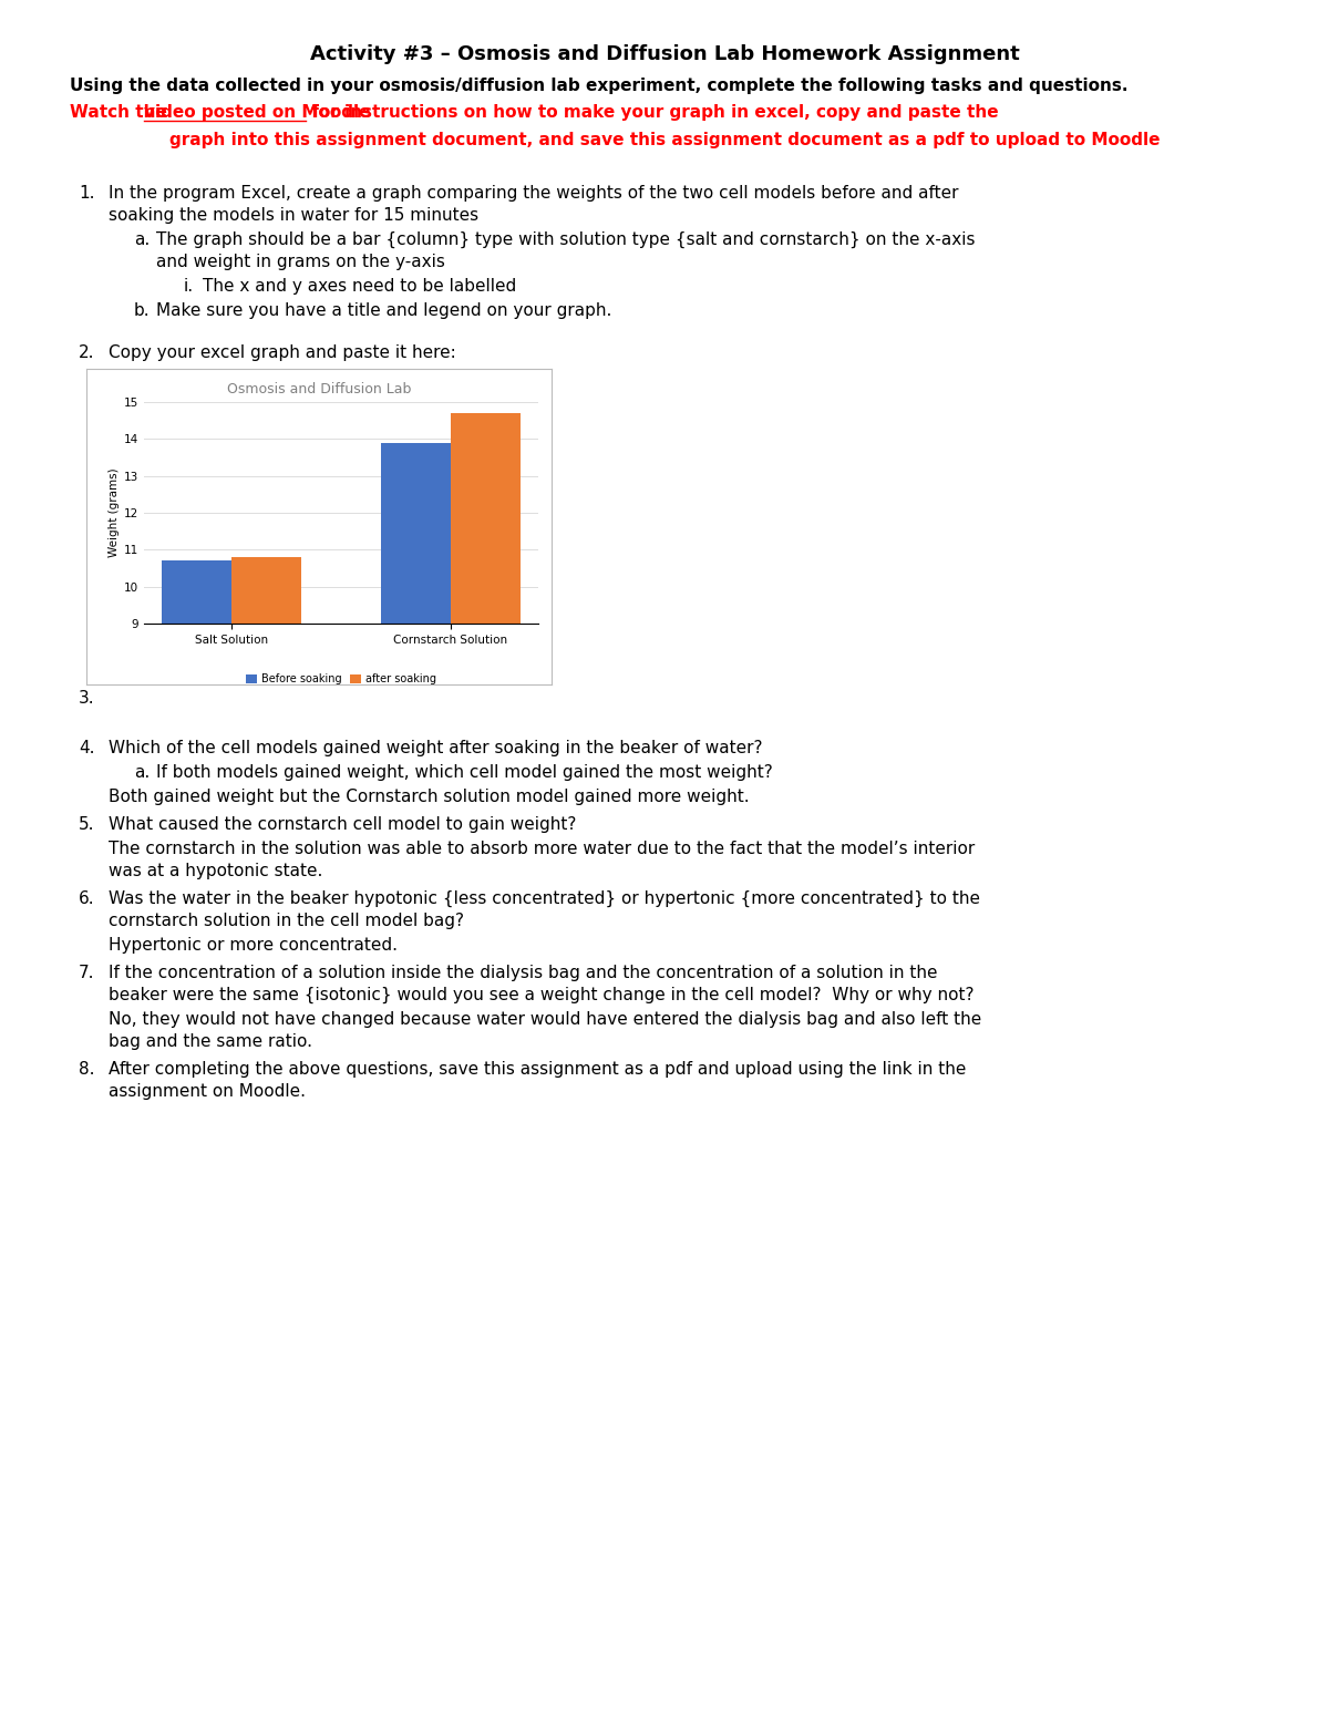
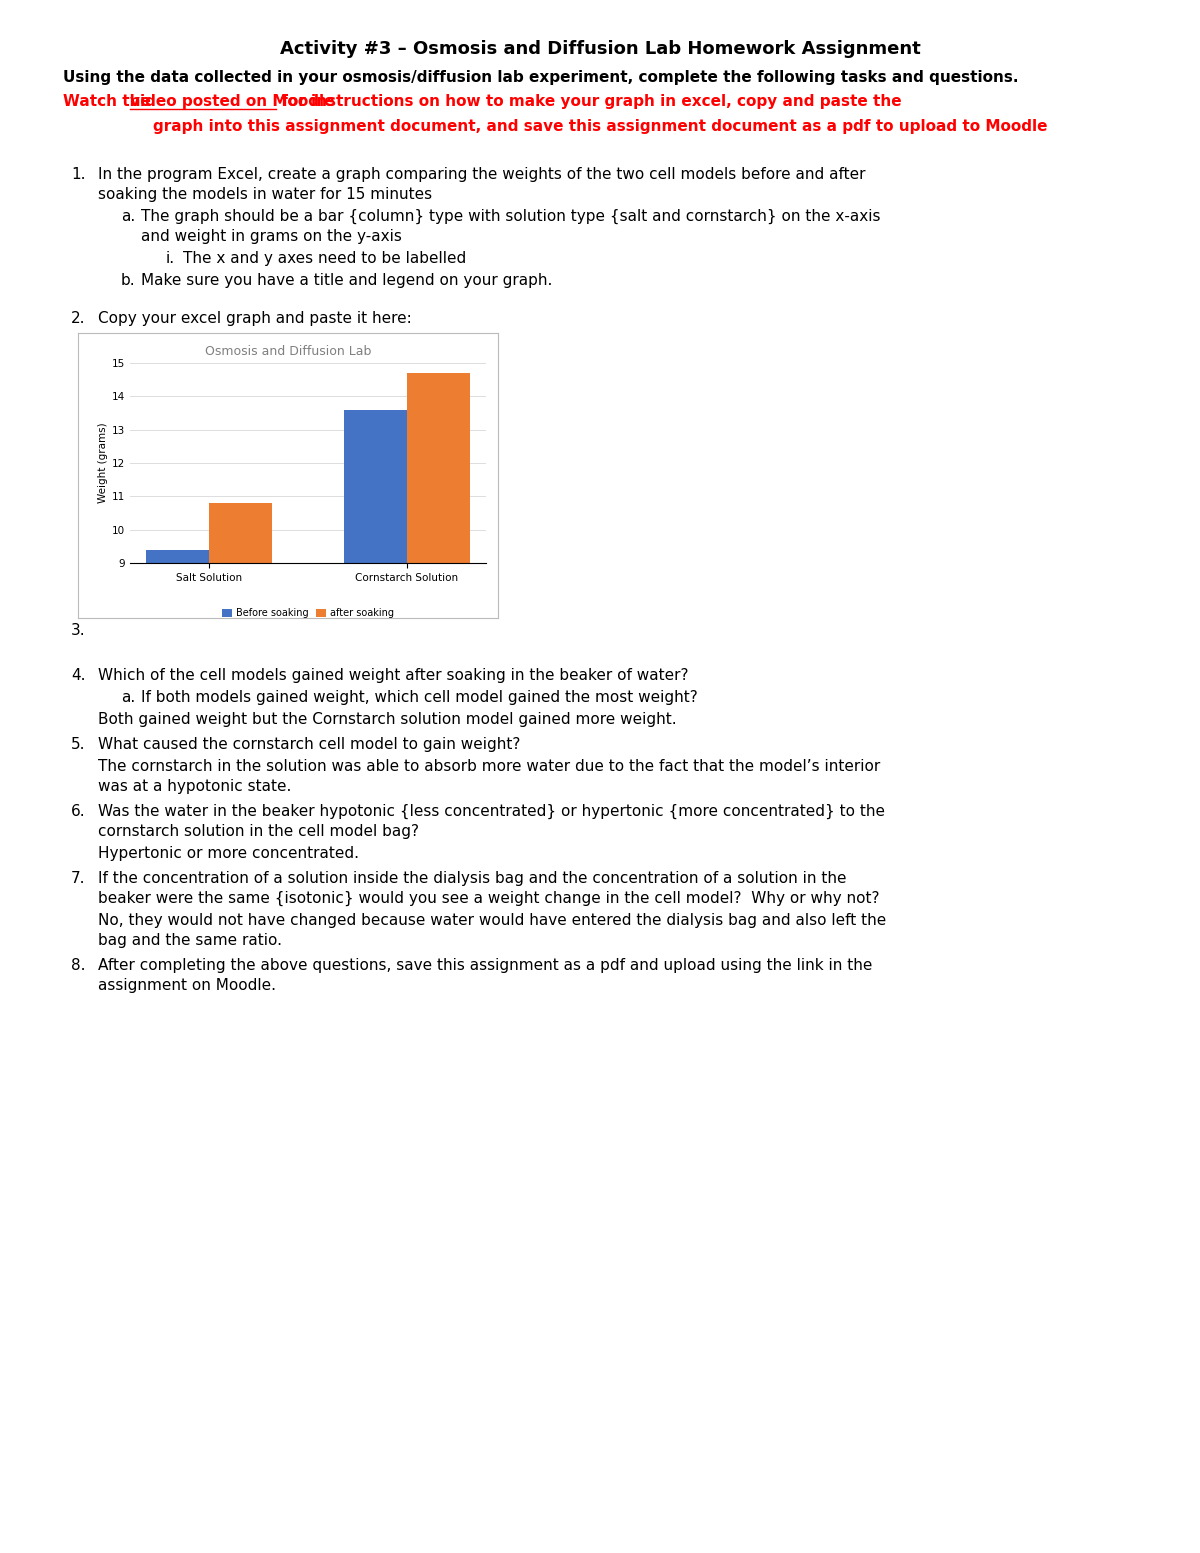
Before soaking/Salt Solution: 10.7 -> 9.4
Before soaking/Cornstarch Solution: 13.9 -> 13.6
